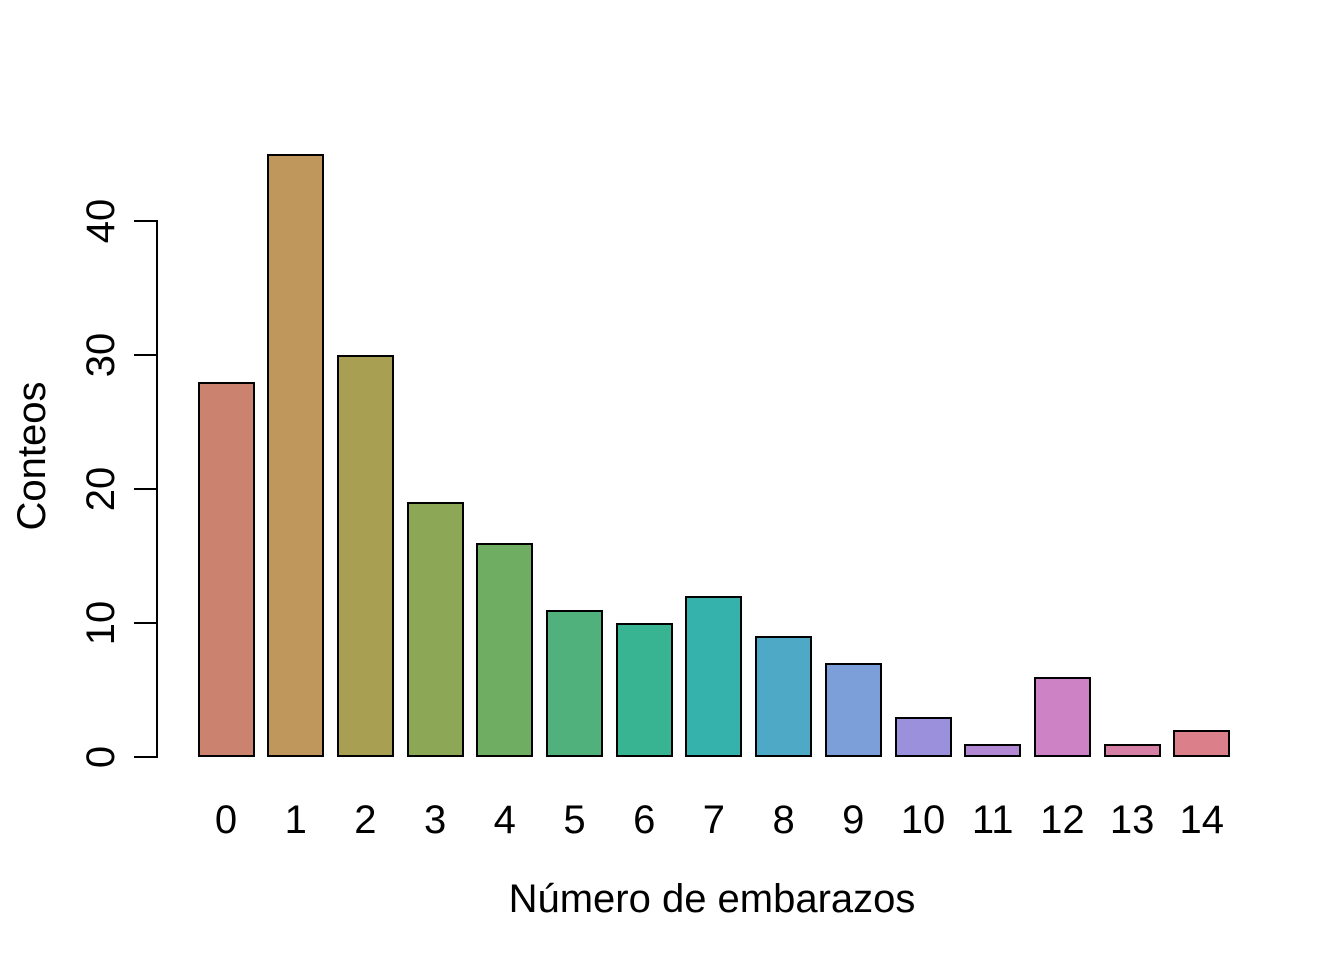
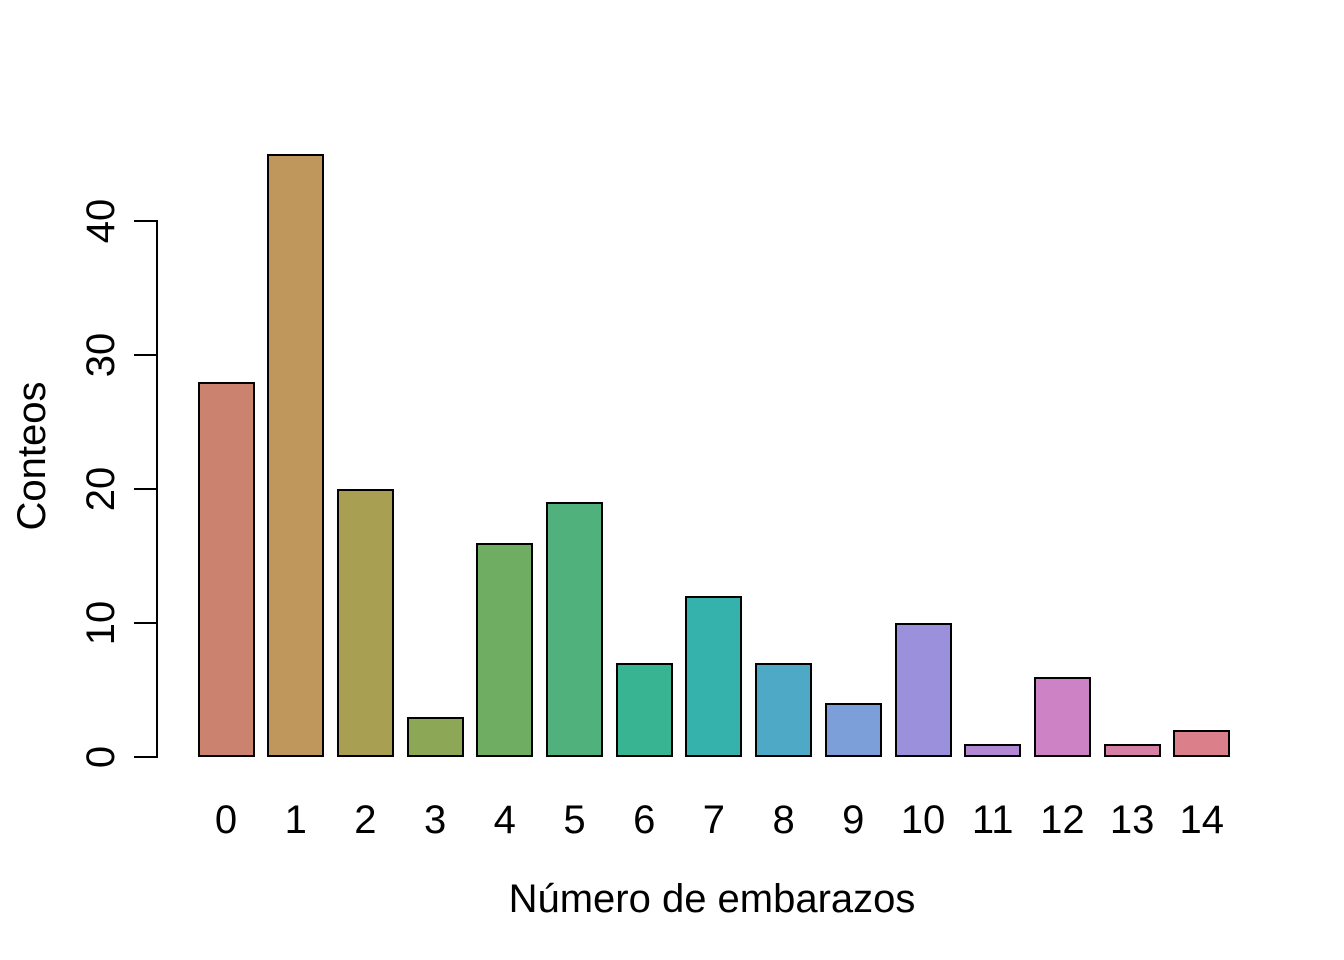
2: 30 -> 20
3: 19 -> 3
5: 11 -> 19
6: 10 -> 7
8: 9 -> 7
9: 7 -> 4
10: 3 -> 10
